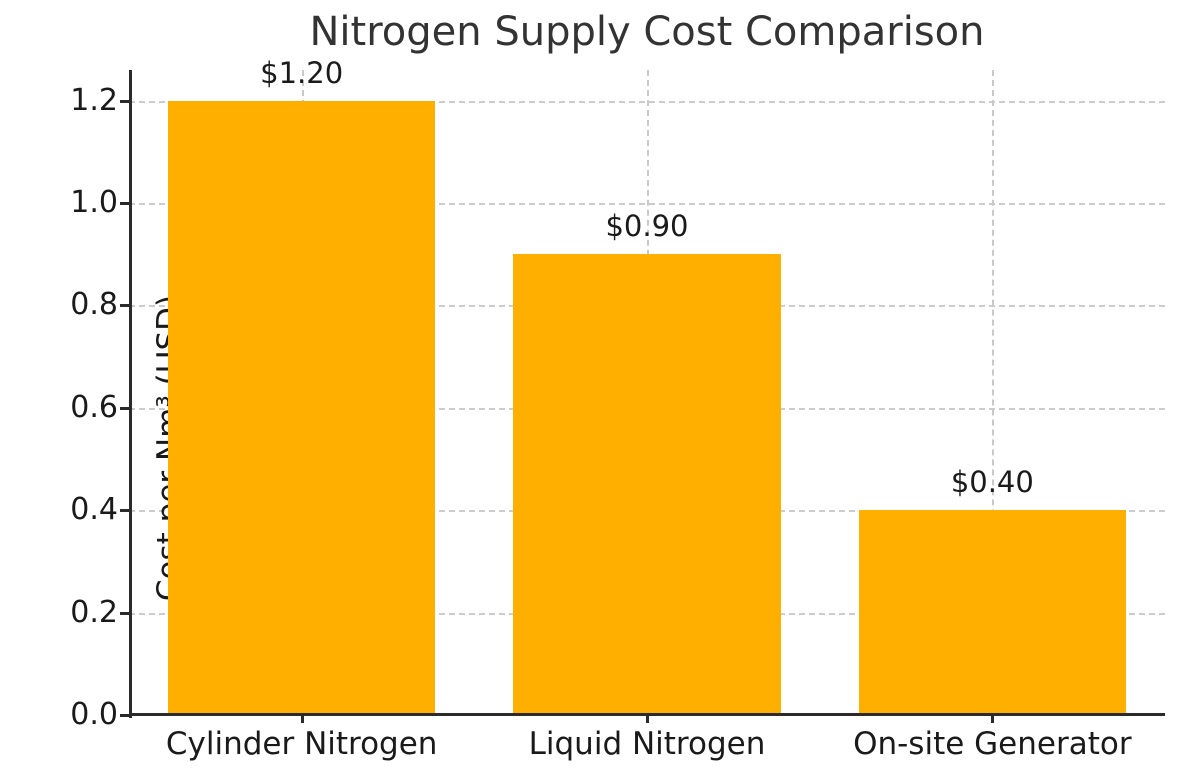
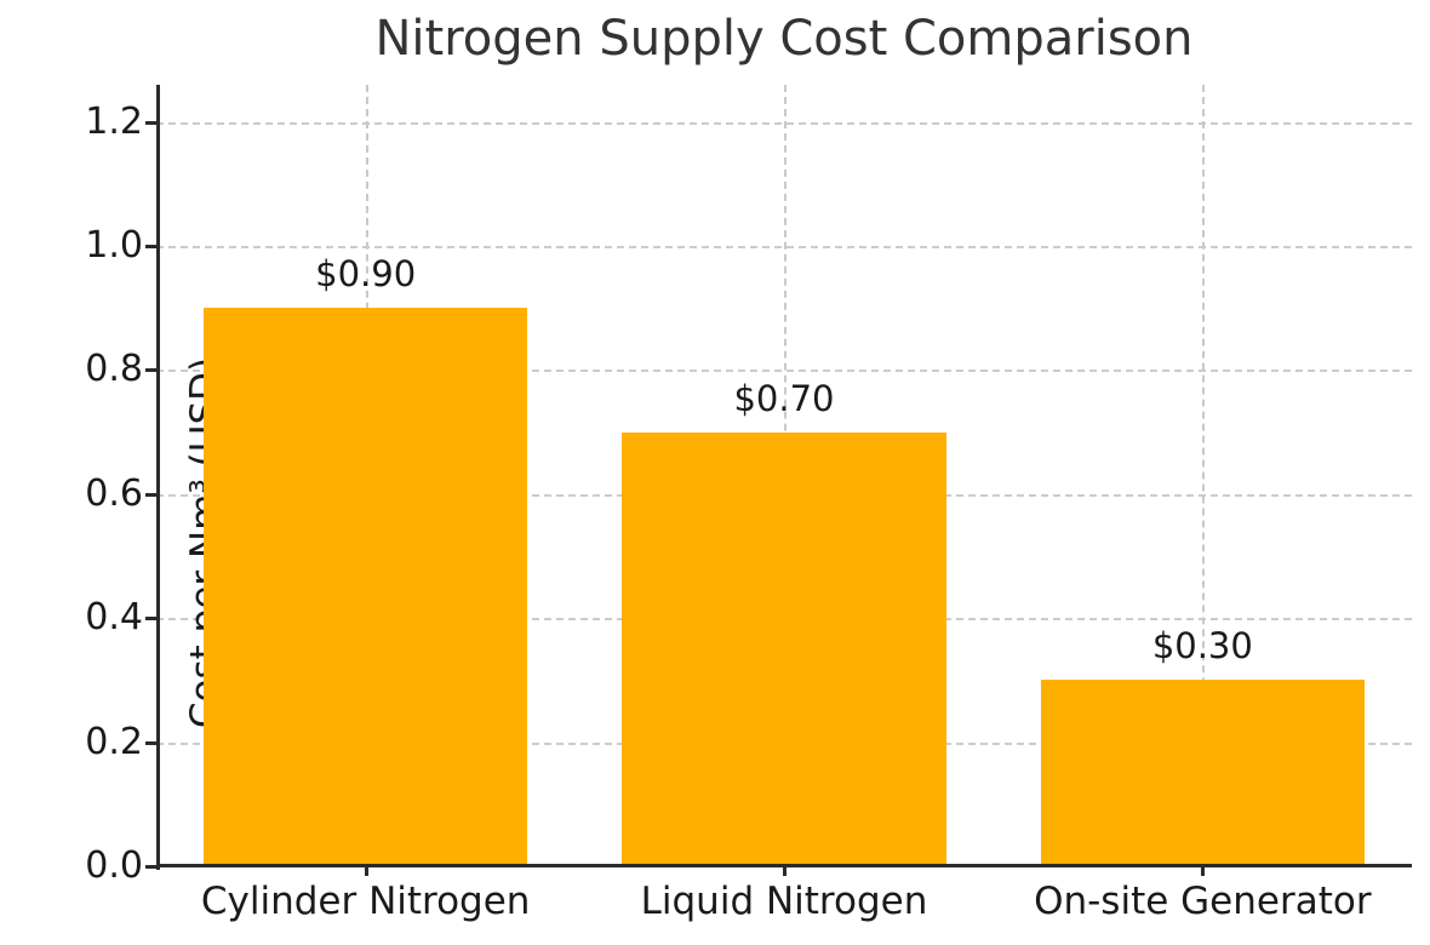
Cylinder Nitrogen: $1.20 -> $0.90
Liquid Nitrogen: $0.90 -> $0.70
On-site Generator: $0.40 -> $0.30
